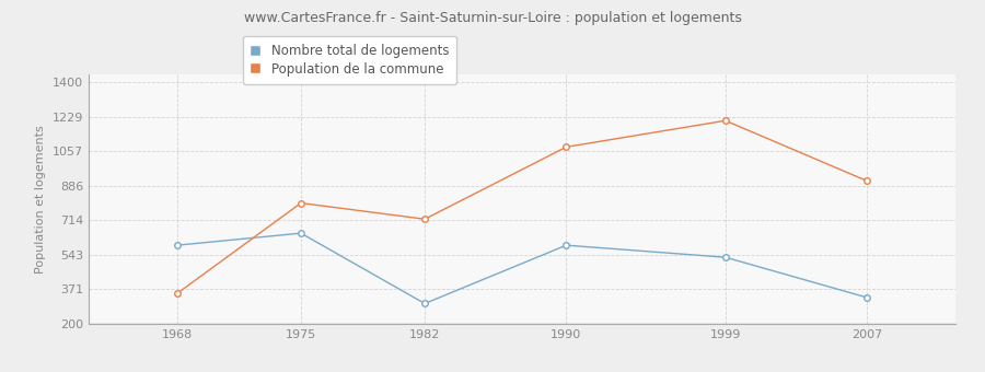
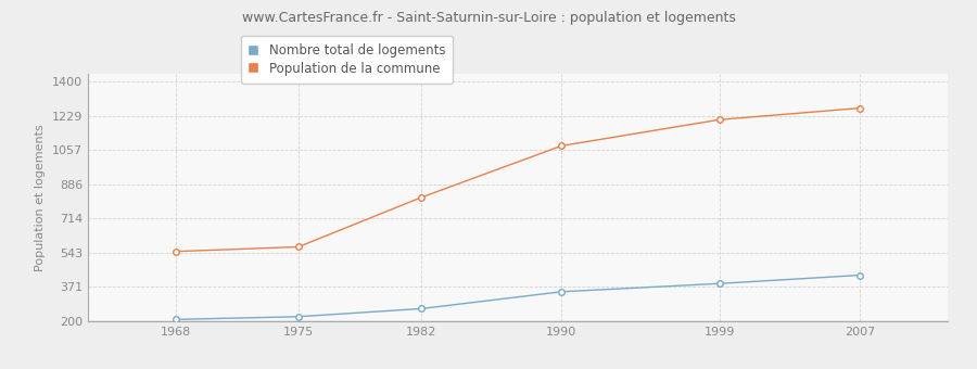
Nombre total de logements/1968: 590 -> 210
Population de la commune/1968: 350 -> 550
Nombre total de logements/1975: 650 -> 220
Population de la commune/1975: 800 -> 570
Nombre total de logements/1982: 300 -> 260
Population de la commune/1982: 720 -> 820
Nombre total de logements/1990: 590 -> 350
Nombre total de logements/1999: 530 -> 390
Nombre total de logements/2007: 330 -> 430
Population de la commune/2007: 910 -> 1270
